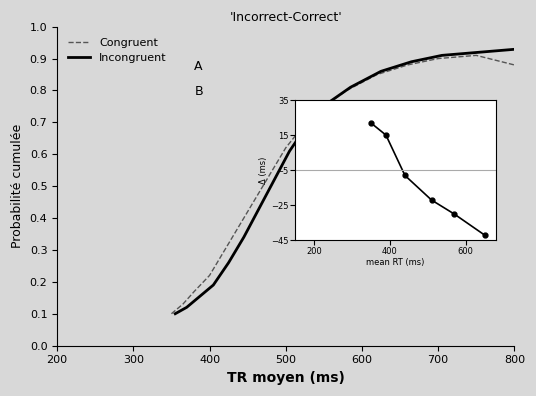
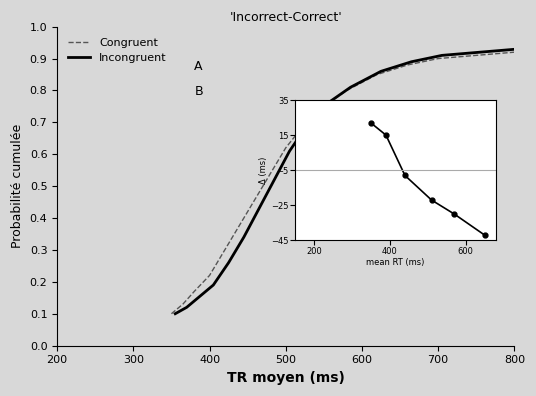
'Incorrect-Correct'/Congruent/800: 0.88 -> 0.92
